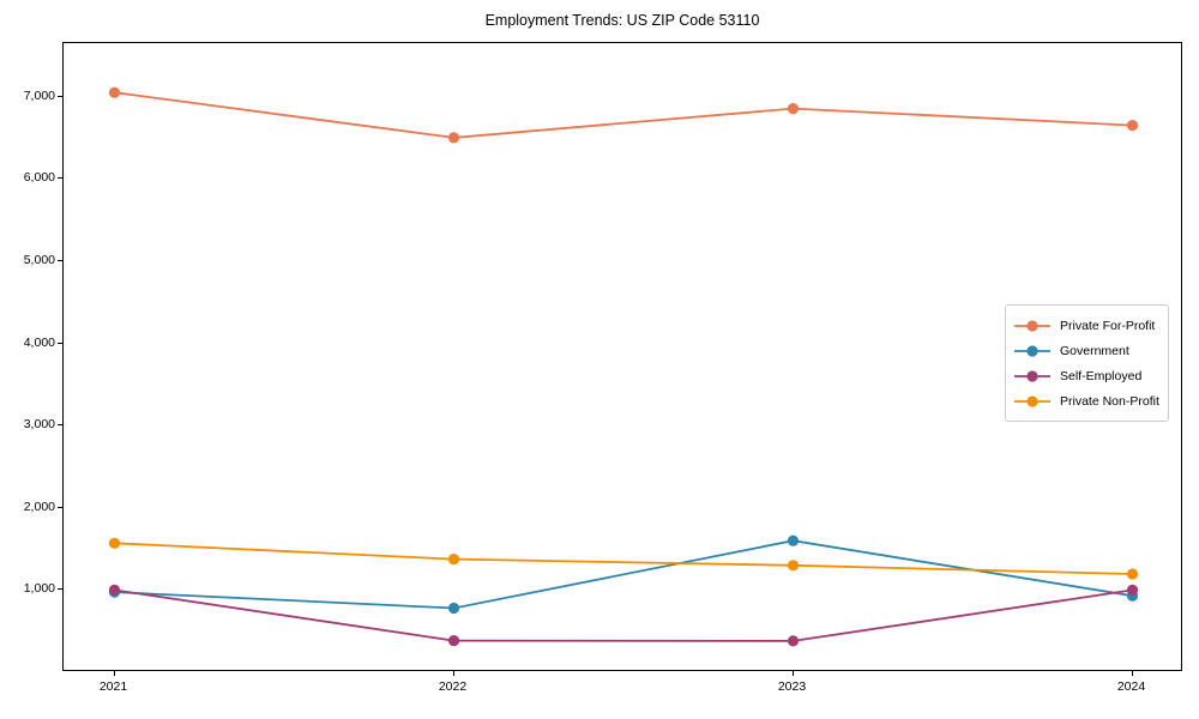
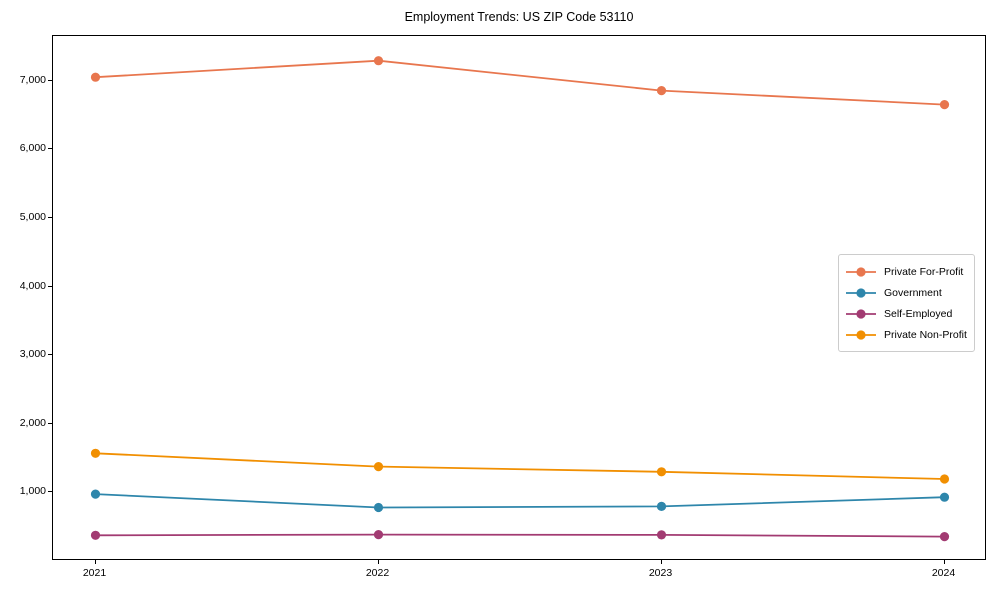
Self-Employed/2021: 1000 -> 400
Private For-Profit/2022: 6500 -> 7300
Government/2023: 1600 -> 800
Self-Employed/2024: 1000 -> 400
